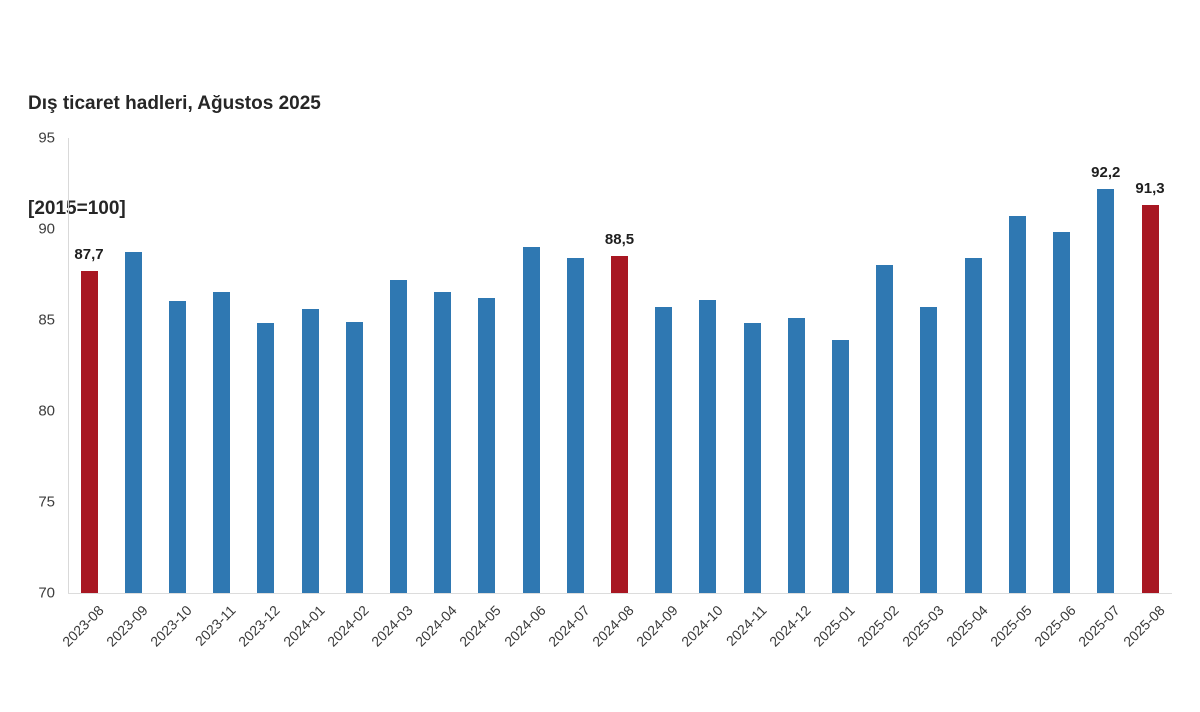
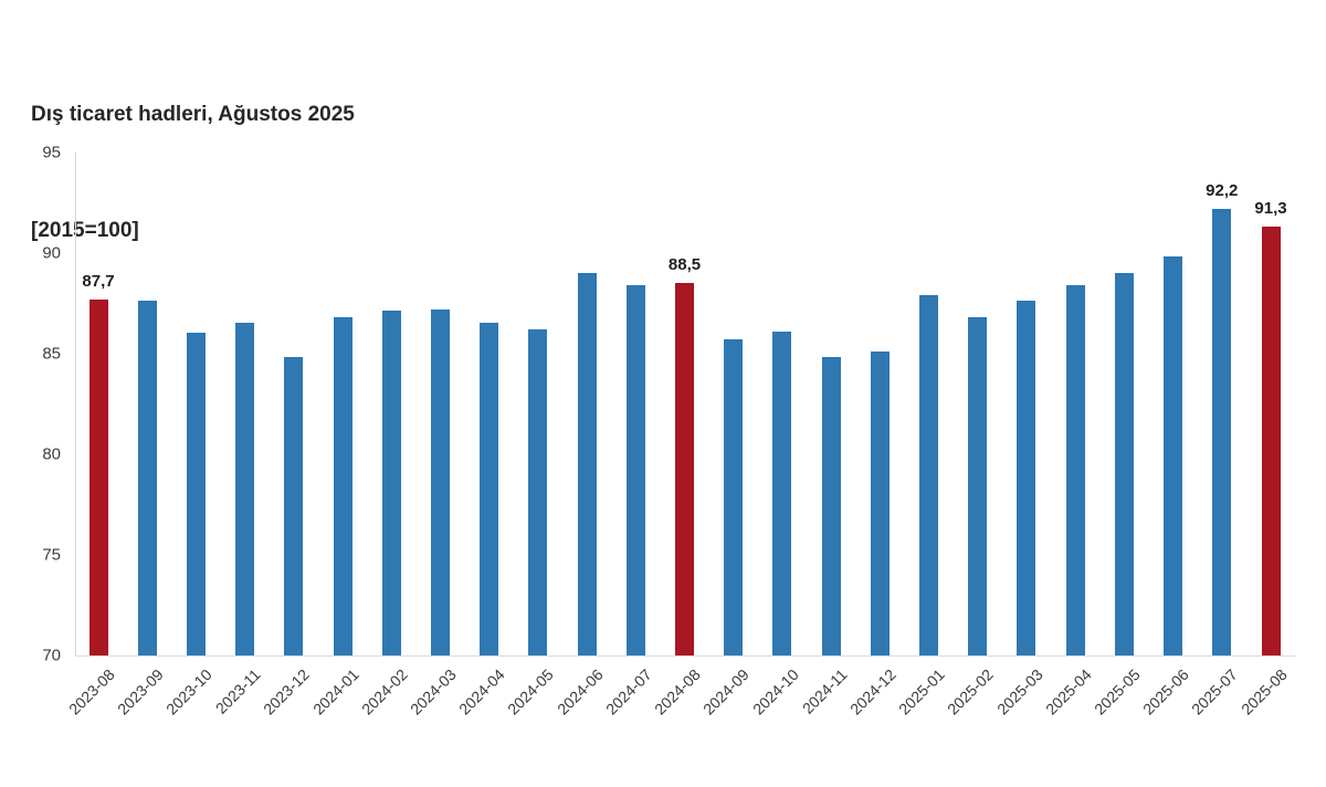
2023-09: 88.7 -> 87.6
2024-01: 85.6 -> 86.8
2024-02: 84.9 -> 87.1
2025-01: 83.9 -> 87.9
2025-02: 88.0 -> 86.8
2025-03: 85.7 -> 87.6
2025-05: 90.7 -> 89.0
